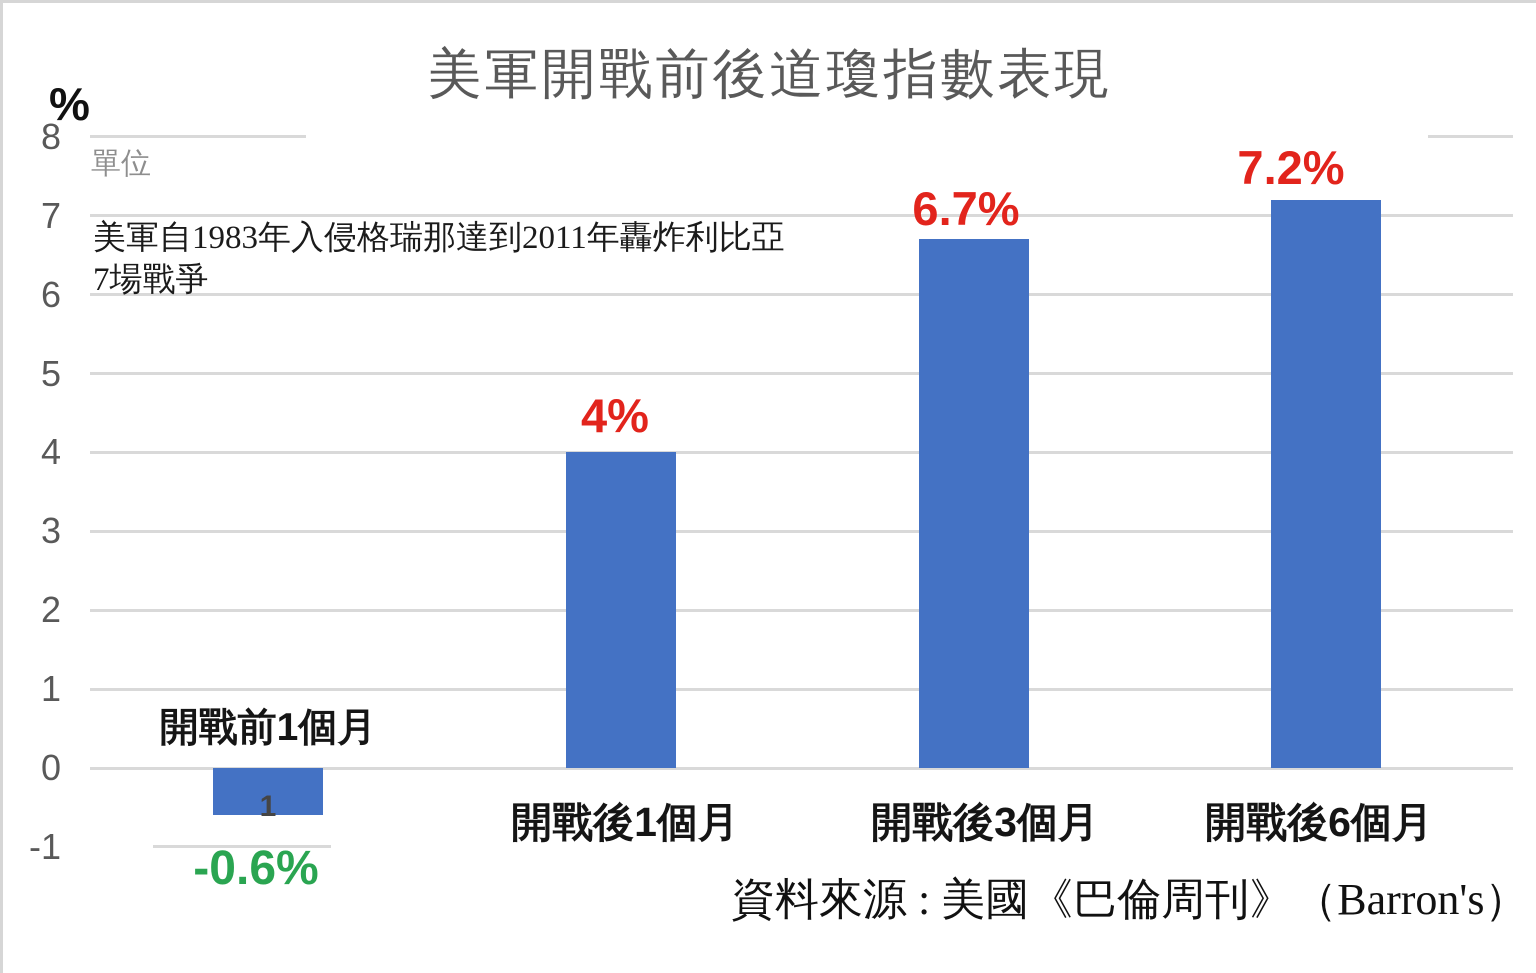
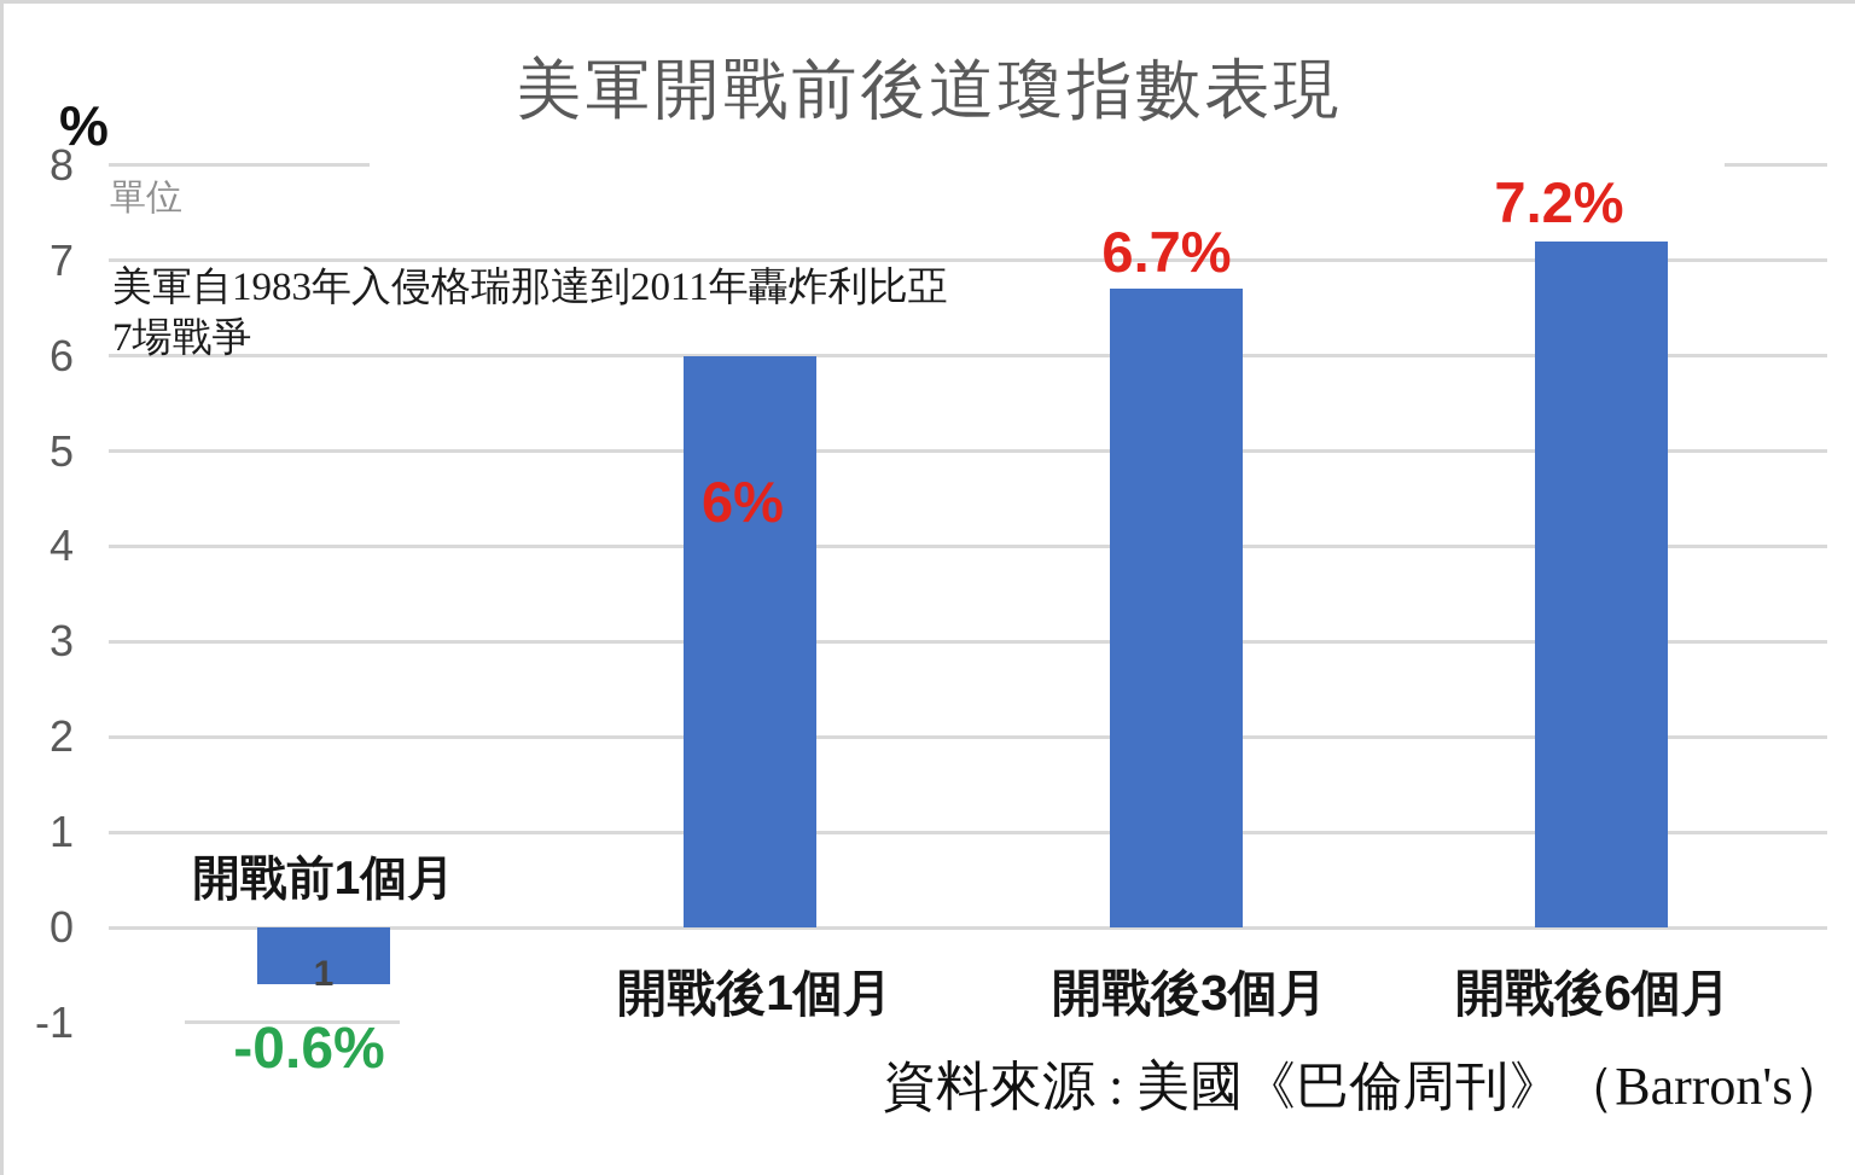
開戰後1個月: 4% -> 6%
